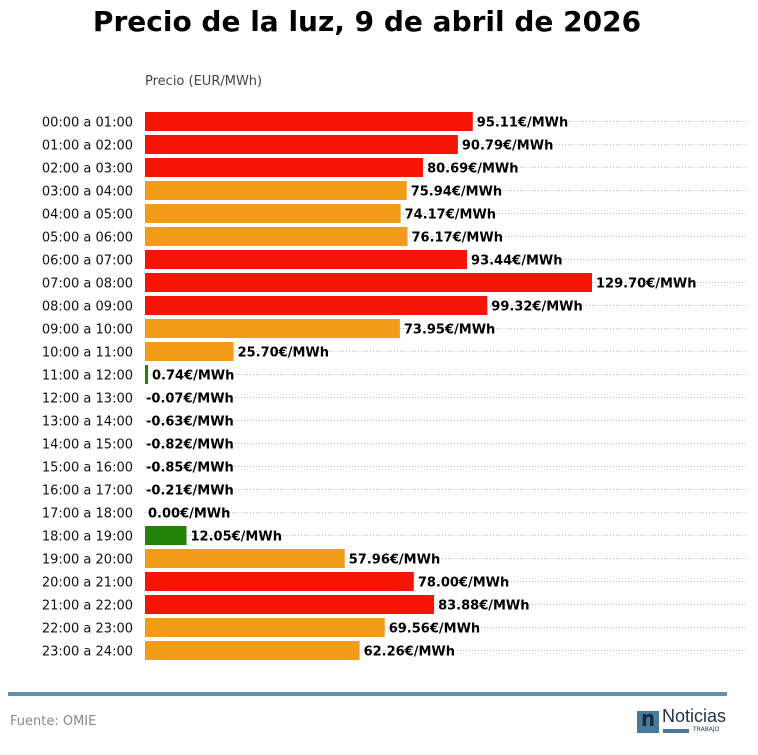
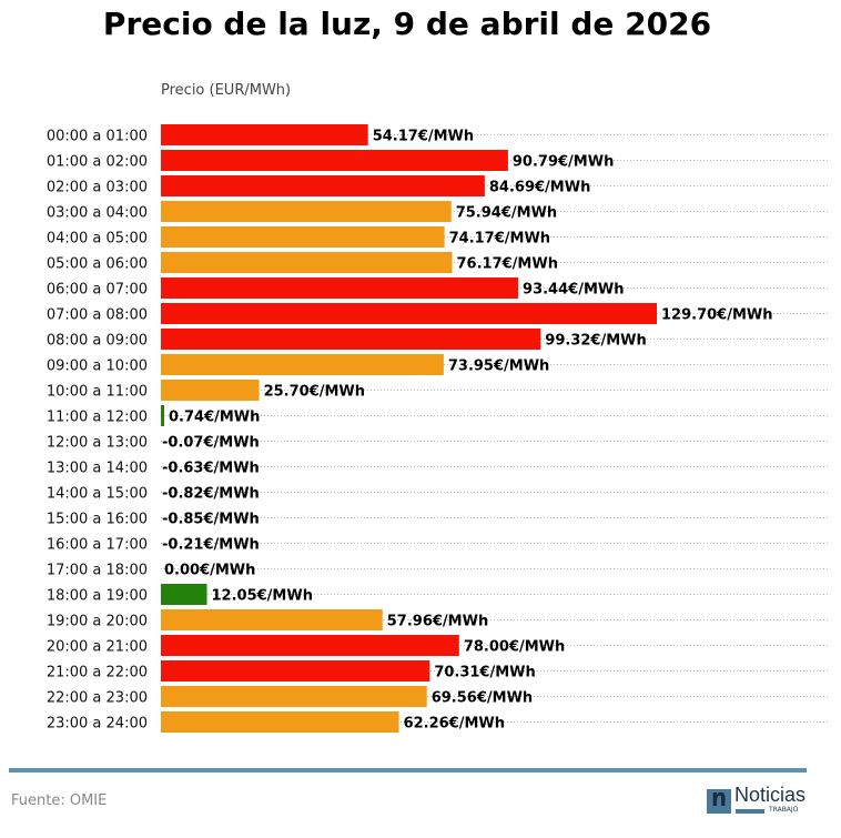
00:00 a 01:00: 95.11 -> 54.17
02:00 a 03:00: 80.69 -> 84.69
21:00 a 22:00: 83.88 -> 70.31
